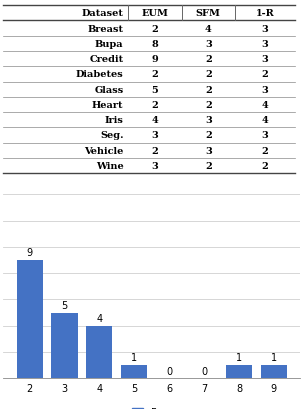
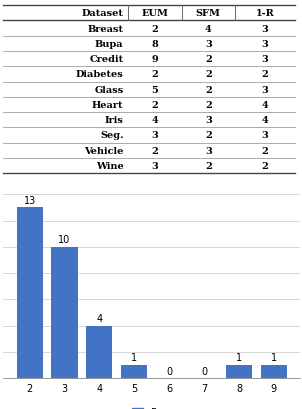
2: 9 -> 13
3: 5 -> 10
